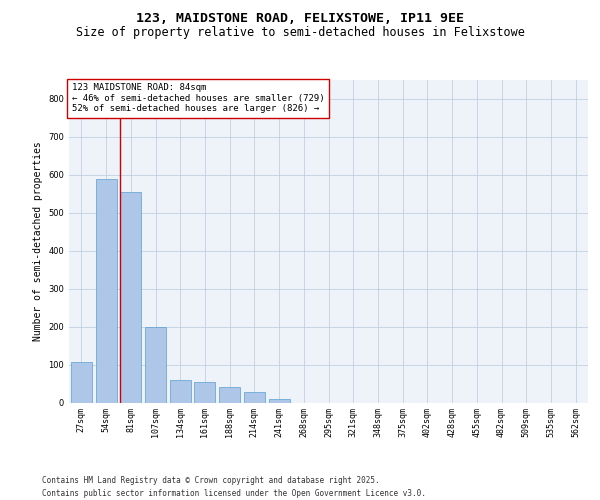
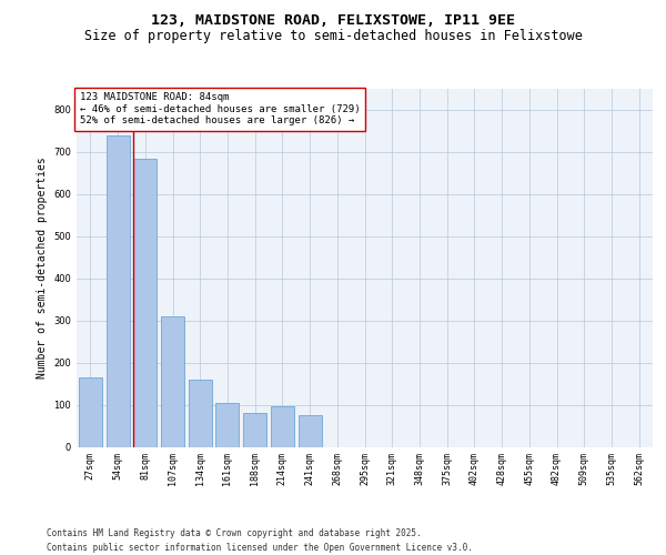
27sqm: 108 -> 165
54sqm: 590 -> 740
81sqm: 555 -> 685
107sqm: 200 -> 310
134sqm: 60 -> 160
161sqm: 55 -> 105
188sqm: 40 -> 80
214sqm: 28 -> 95
241sqm: 8 -> 75
